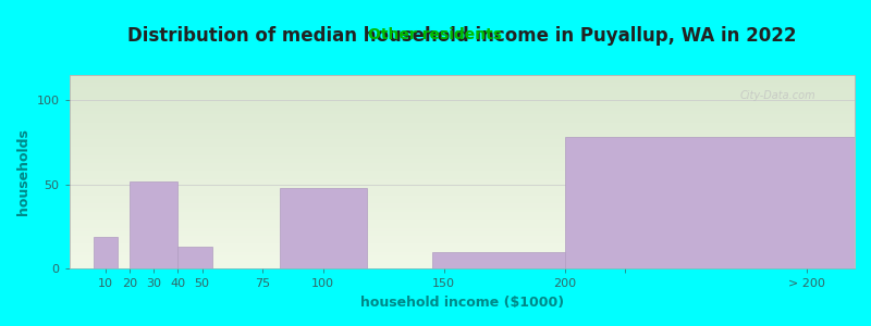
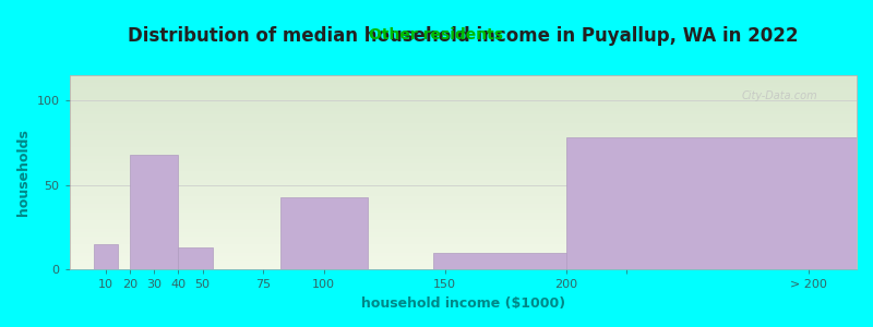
10: 19 -> 15
30: 52 -> 68
100: 48 -> 43
